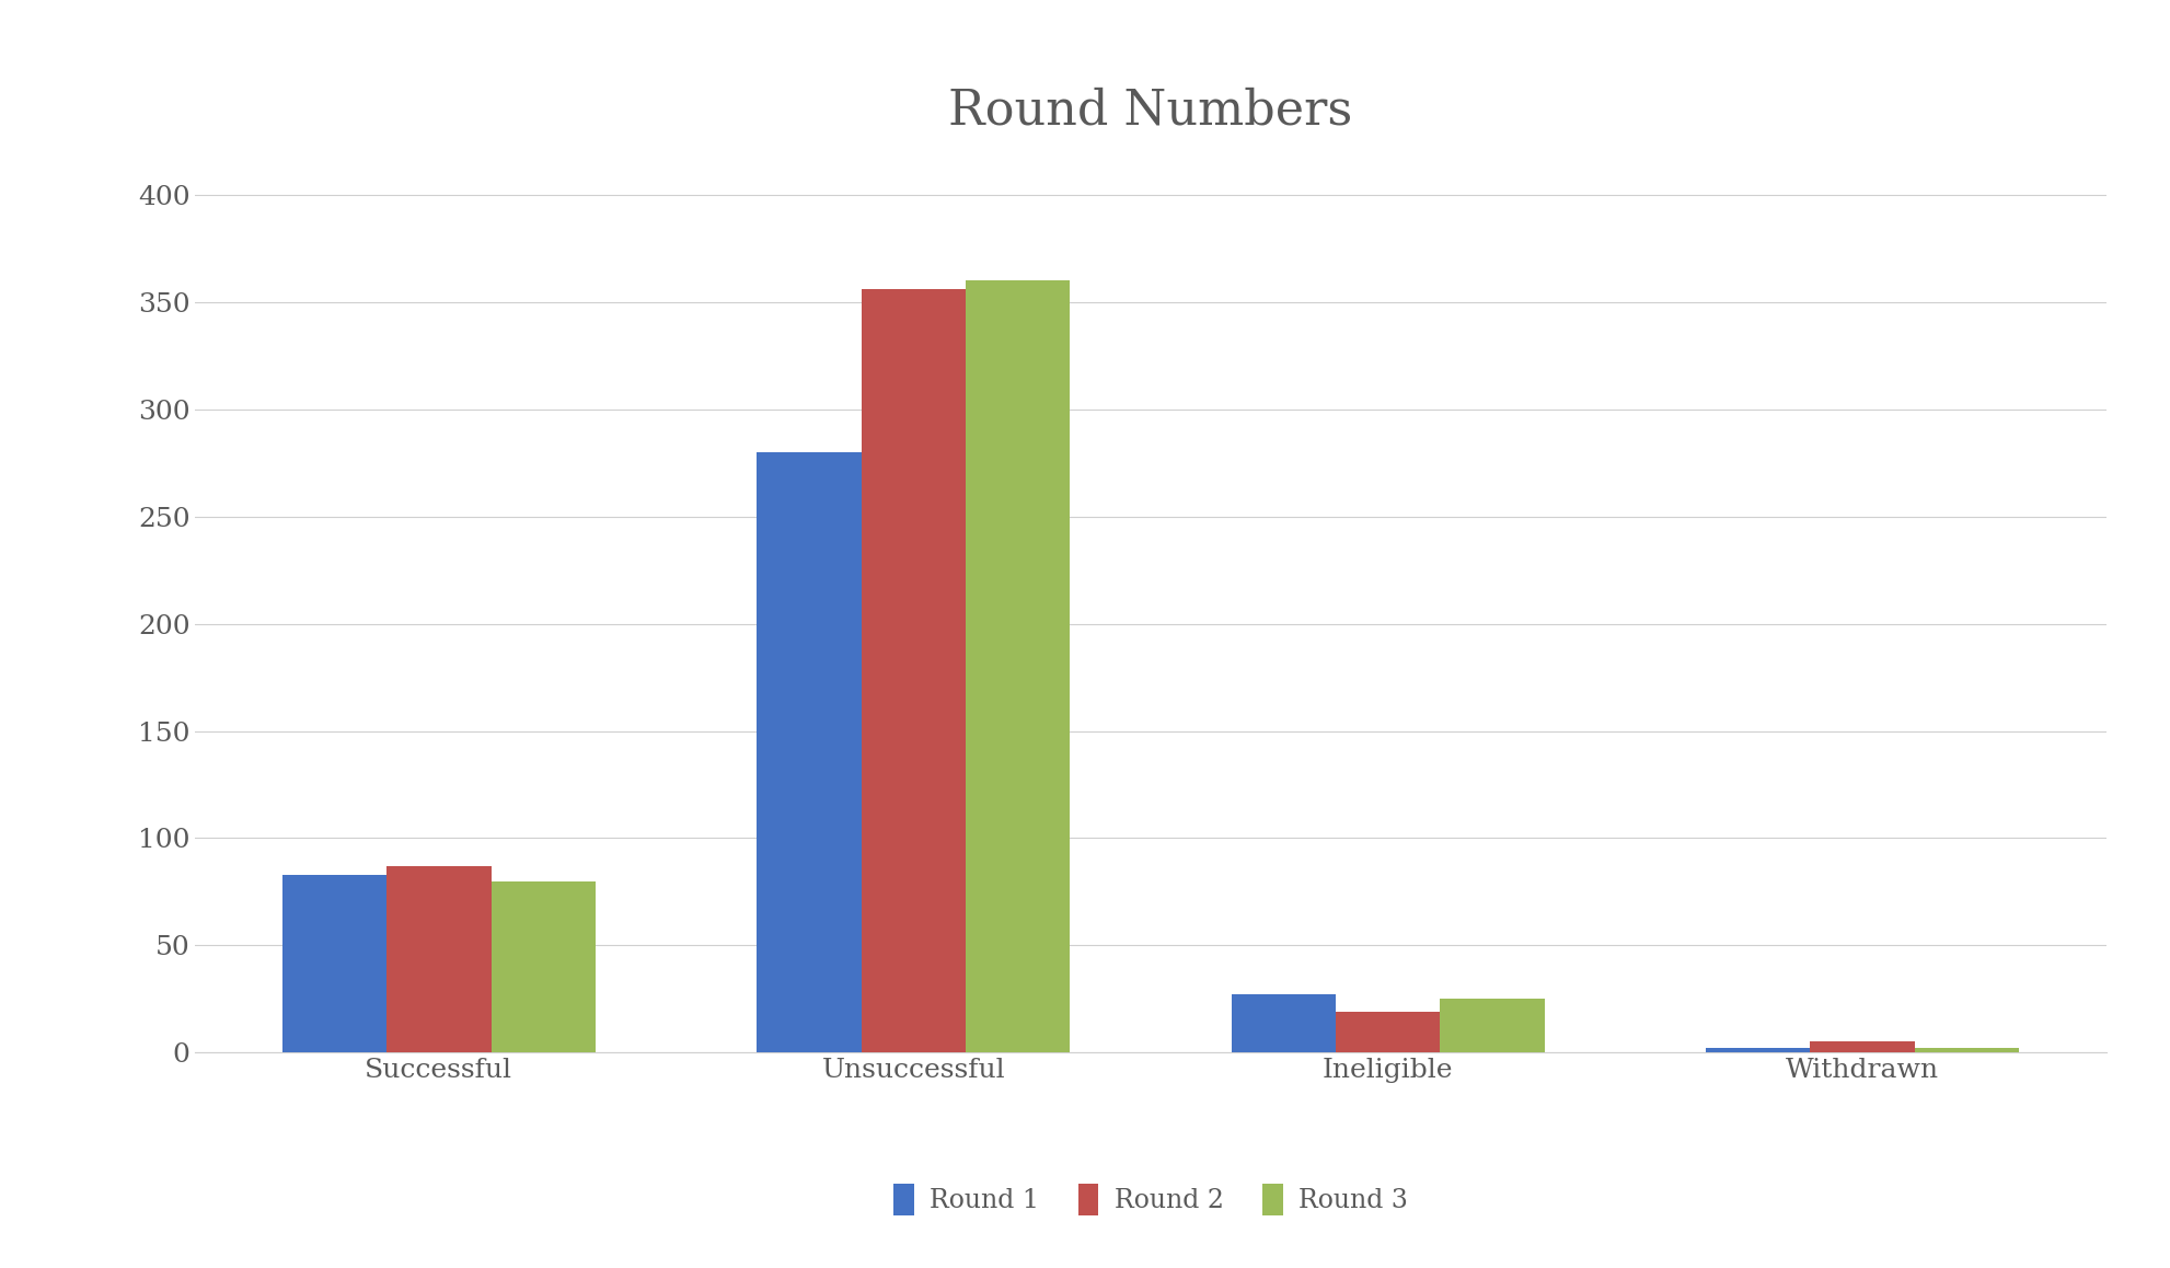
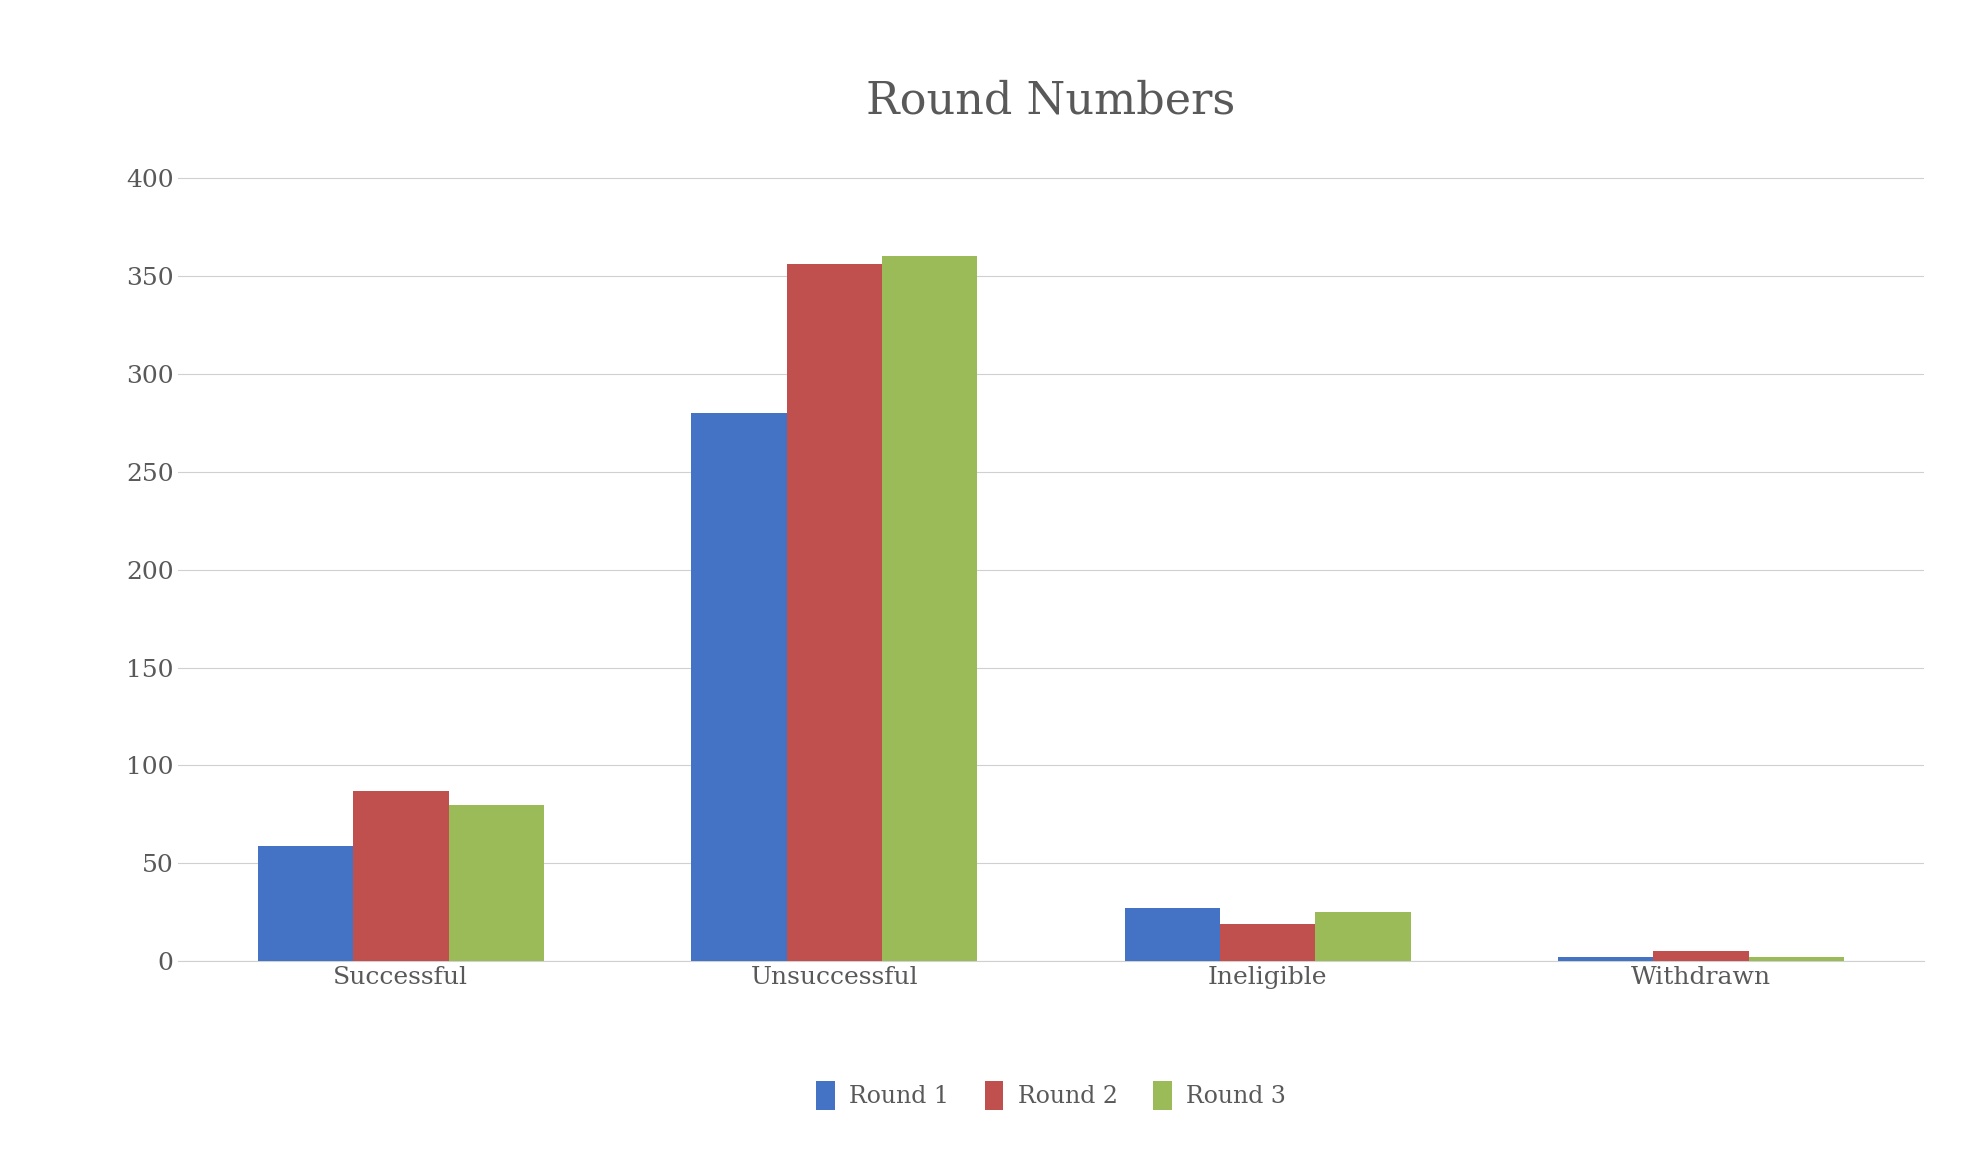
Round 1/Successful: 83 -> 59
